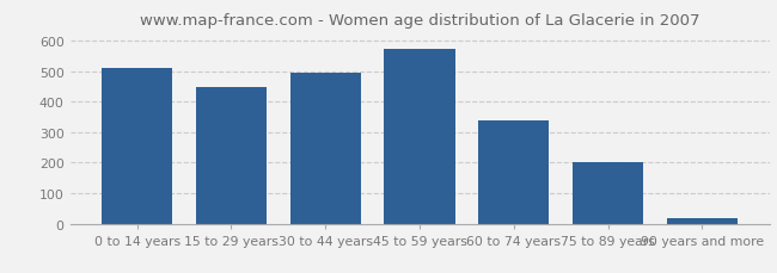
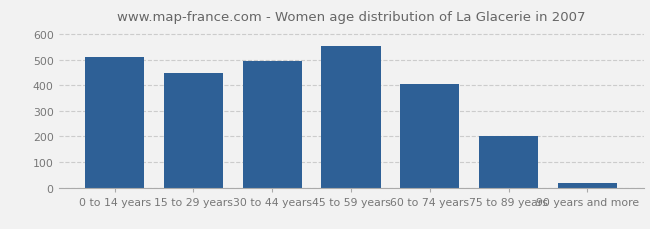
45 to 59 years: 575 -> 554
60 to 74 years: 340 -> 405
